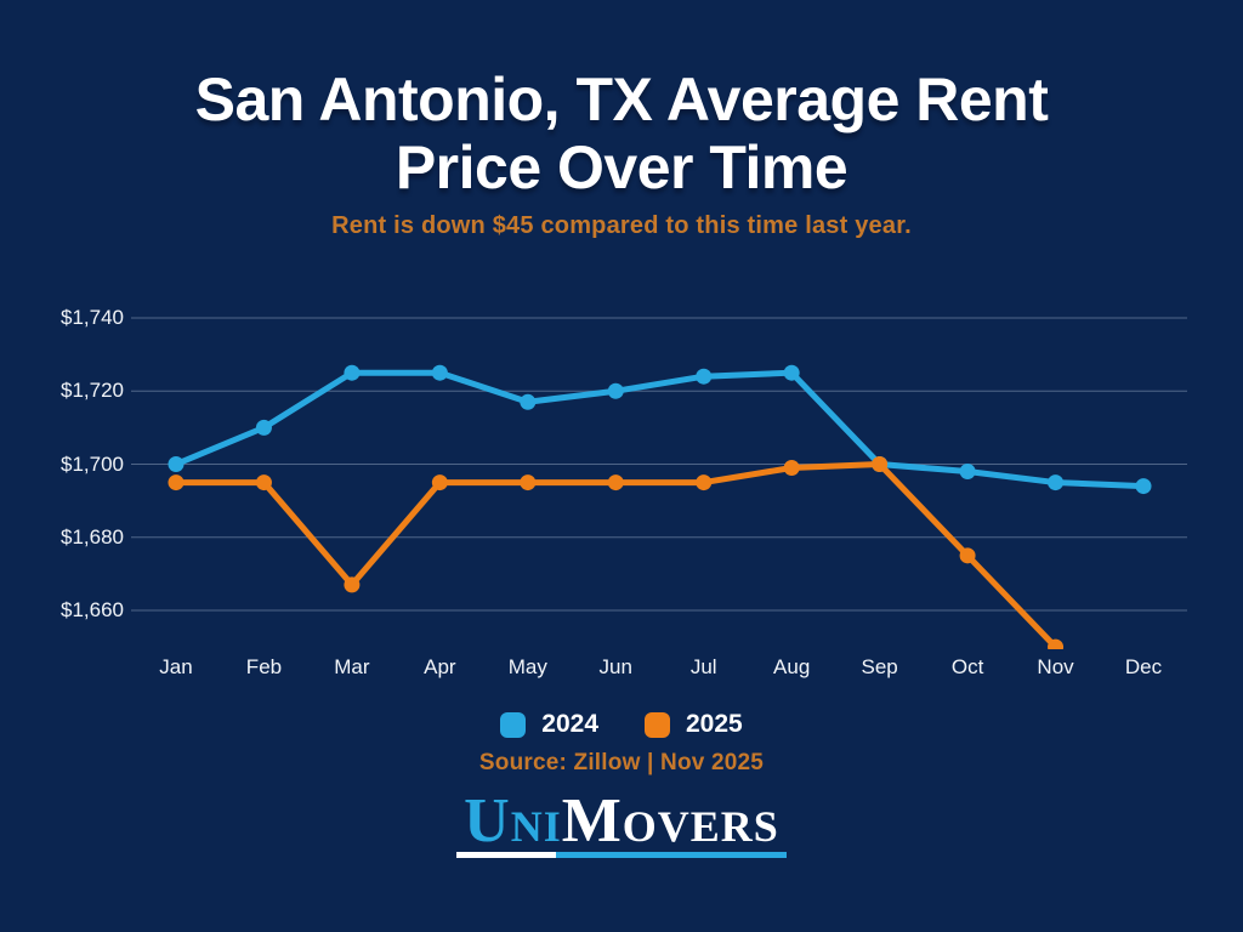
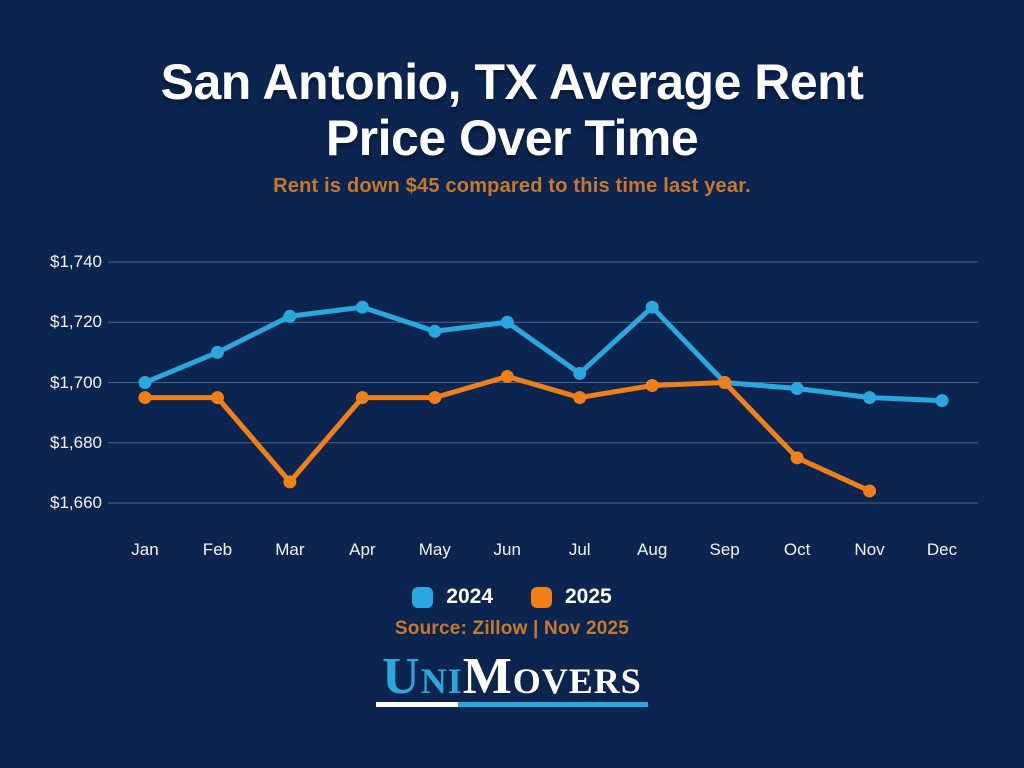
2024/Mar: $1725 -> $1722
2025/Jun: $1695 -> $1702
2024/Jul: $1724 -> $1703
2025/Nov: $1650 -> $1664
